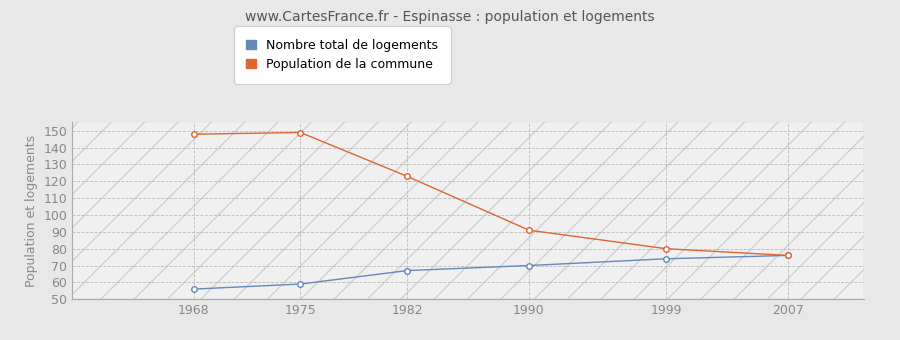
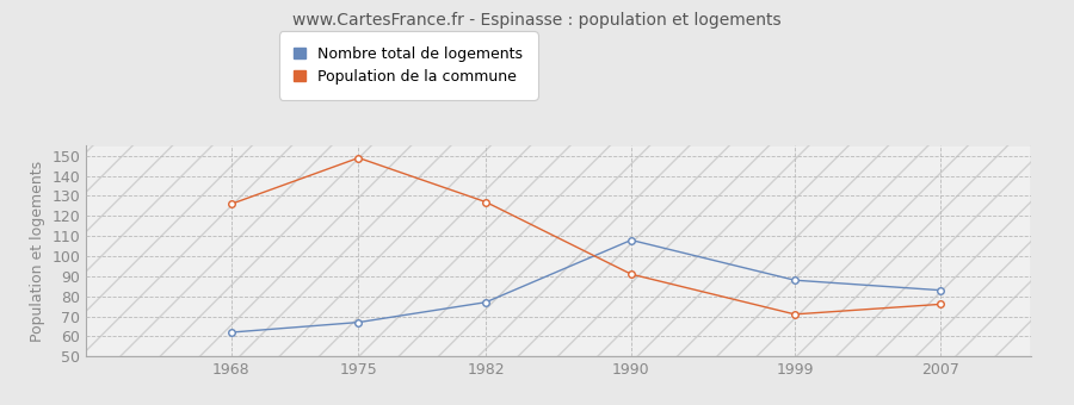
Nombre total de logements/1968: 56 -> 62
Population de la commune/1968: 148 -> 126
Nombre total de logements/1975: 59 -> 67
Nombre total de logements/1982: 67 -> 77
Population de la commune/1982: 123 -> 127
Nombre total de logements/1990: 70 -> 108
Nombre total de logements/1999: 74 -> 88
Population de la commune/1999: 80 -> 71
Nombre total de logements/2007: 76 -> 83
